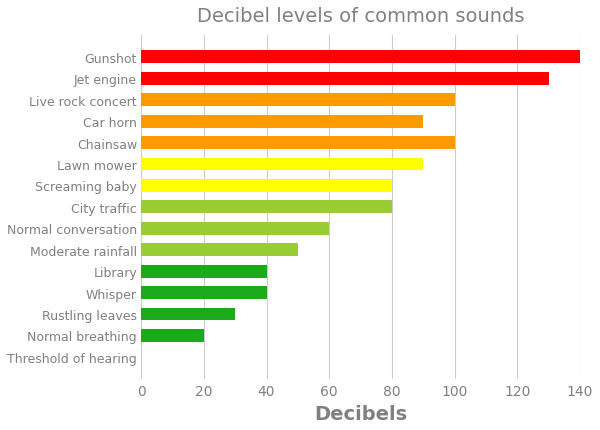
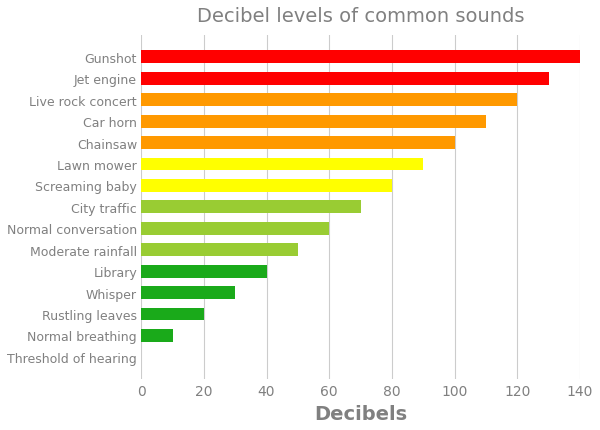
Live rock concert: 100 -> 120
Car horn: 90 -> 110
City traffic: 80 -> 70
Whisper: 40 -> 30
Rustling leaves: 30 -> 20
Normal breathing: 20 -> 10
